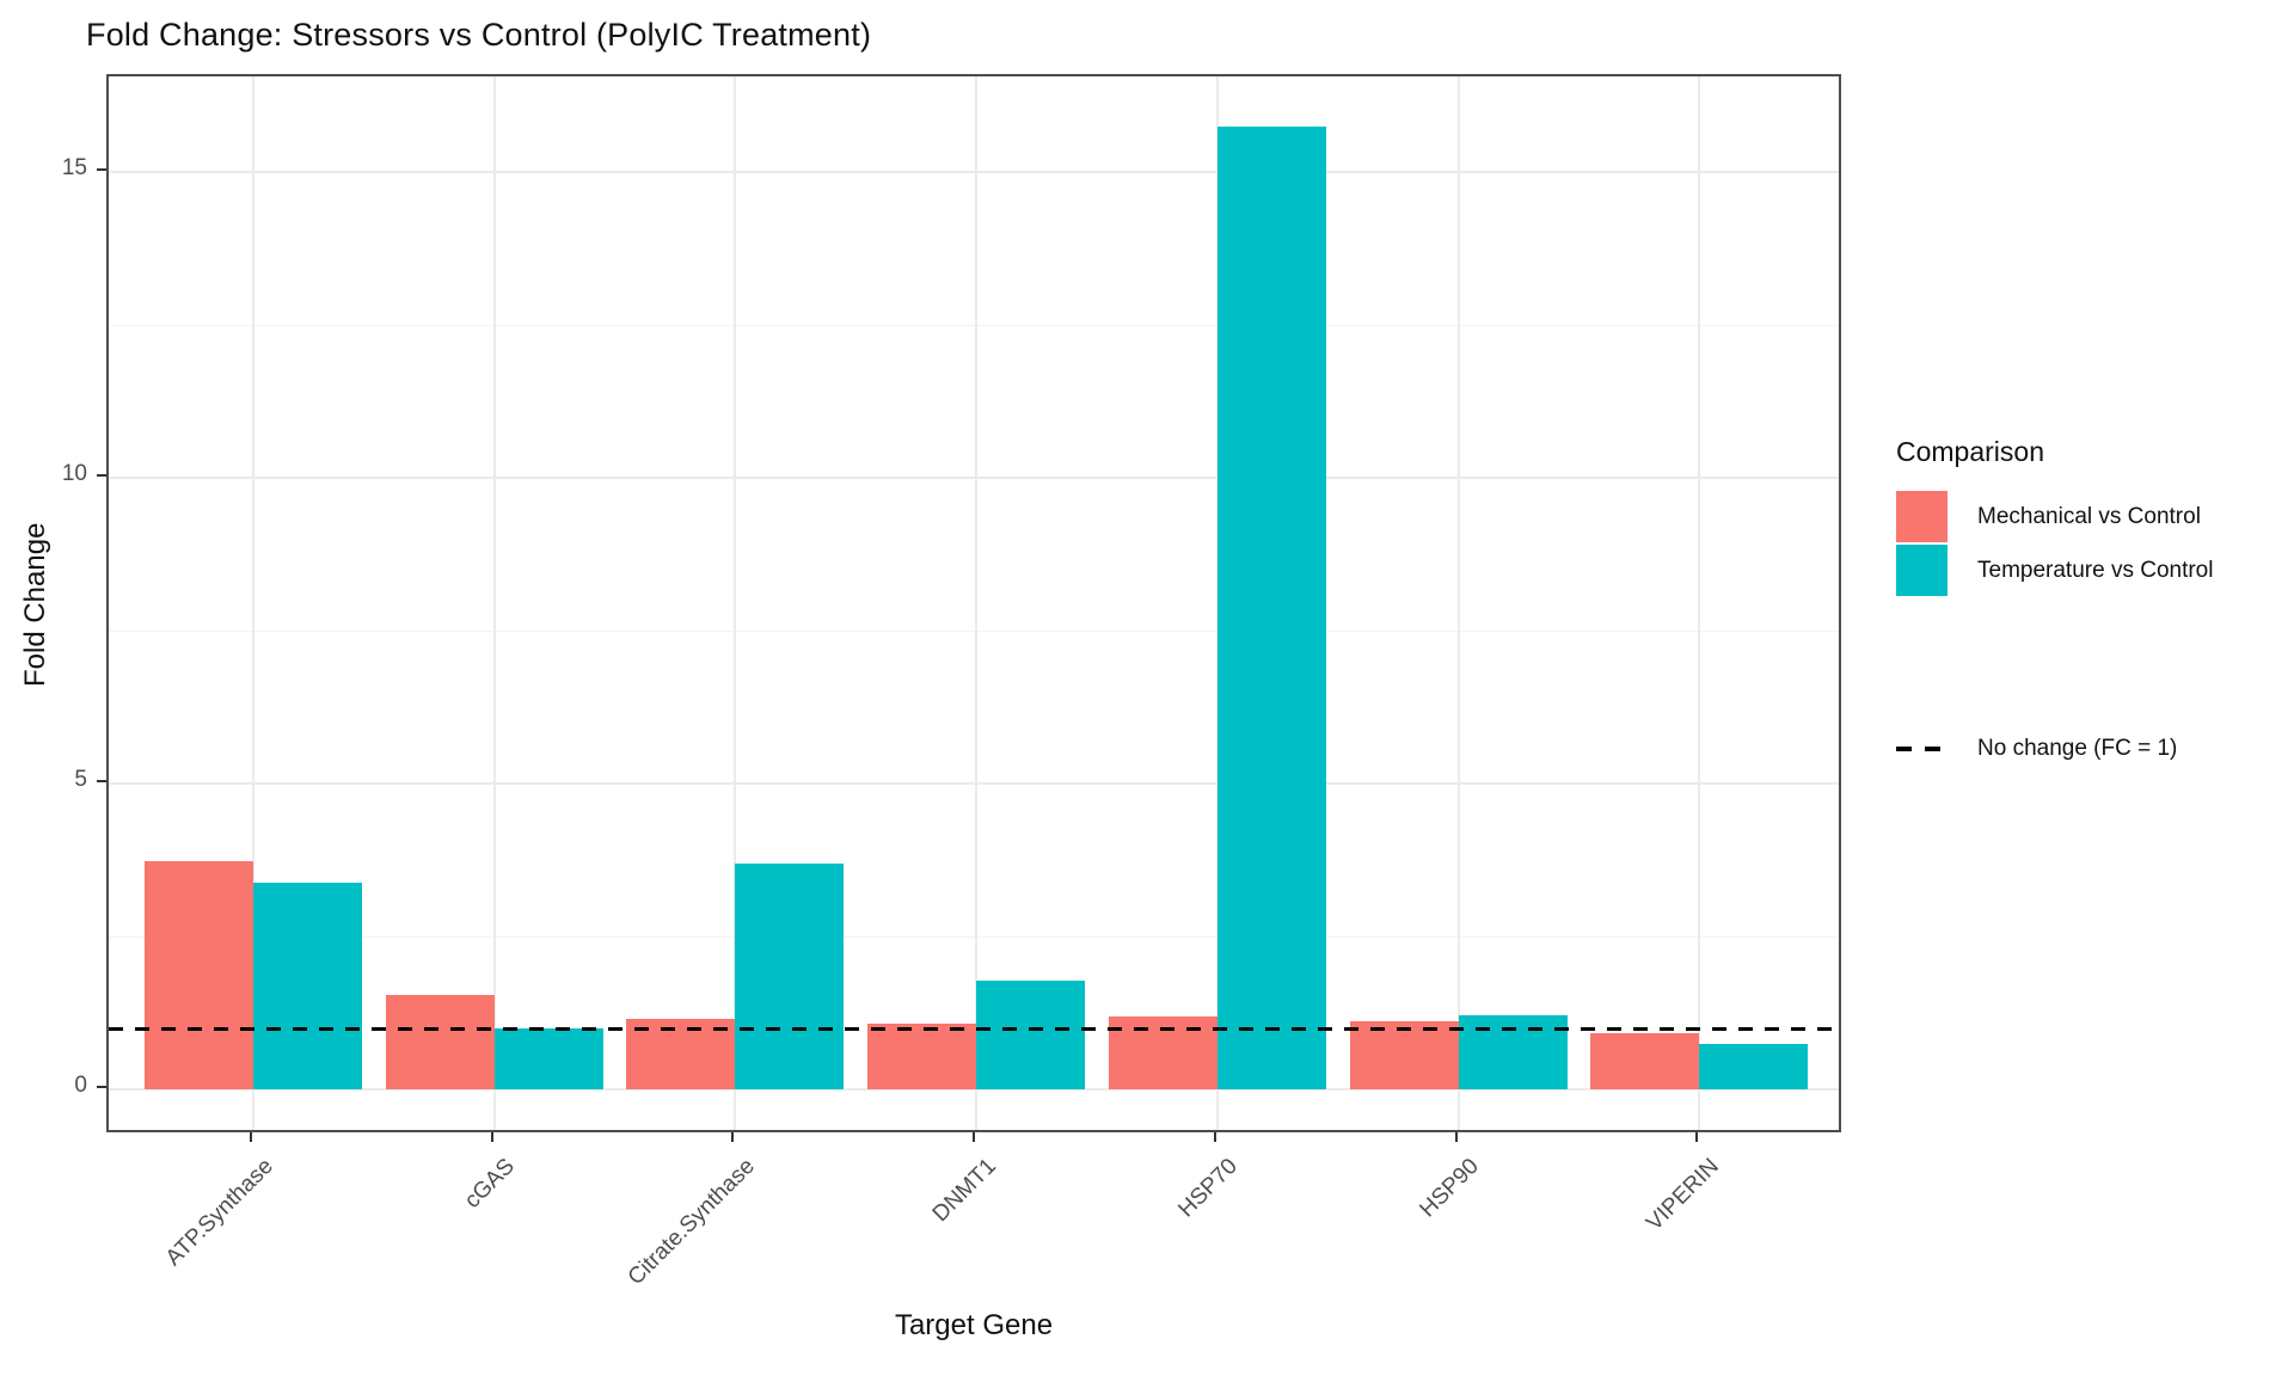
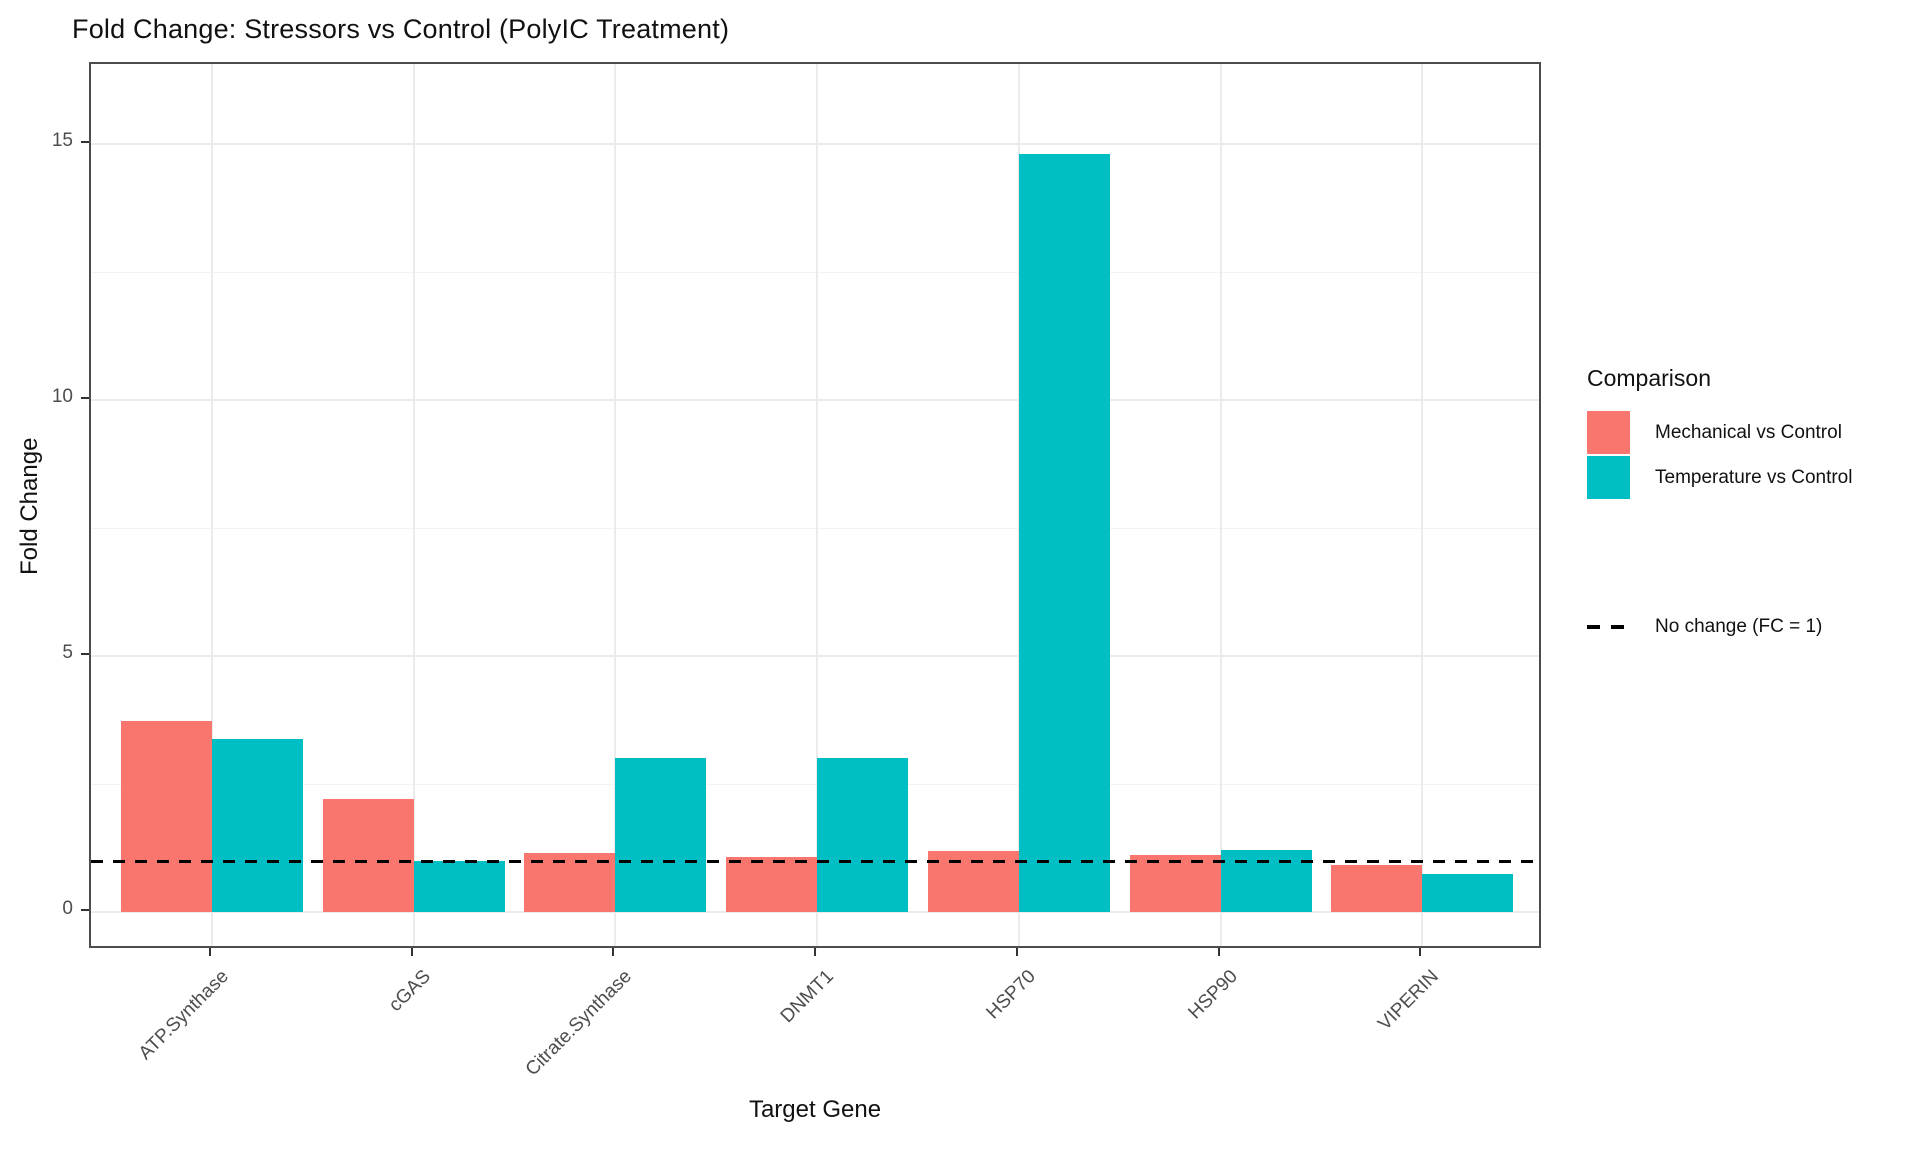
Mechanical vs Control/cGAS: 1.6 -> 2.2
Temperature vs Control/Citrate.Synthase: 3.7 -> 3.0
Temperature vs Control/DNMT1: 1.8 -> 3.0
Temperature vs Control/HSP70: 15.8 -> 14.8
